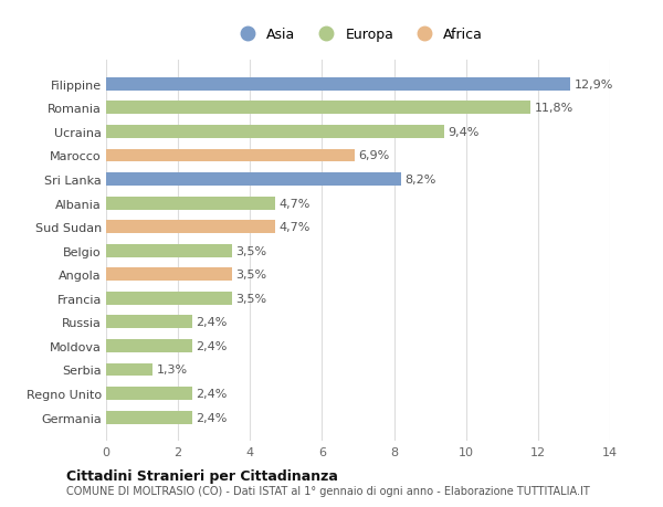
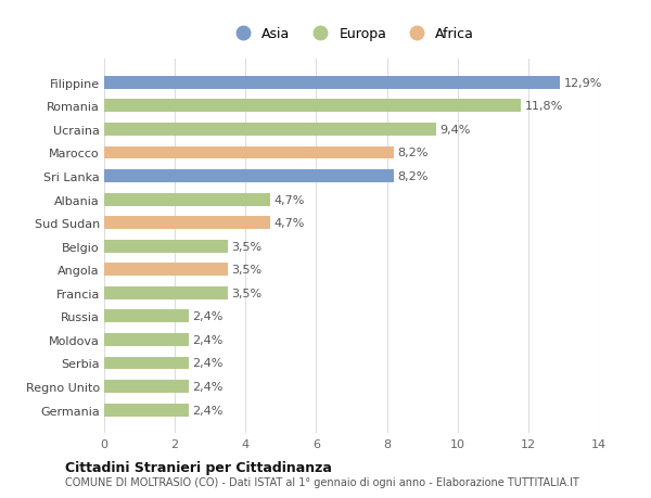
Marocco: 6,9% -> 8,2%
Serbia: 1,3% -> 2,4%
